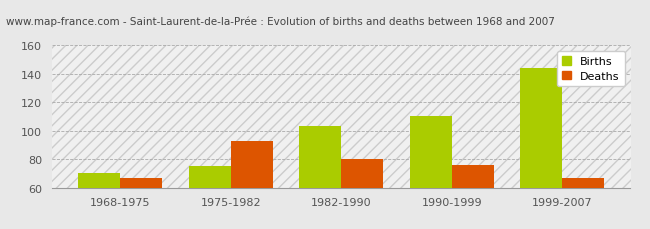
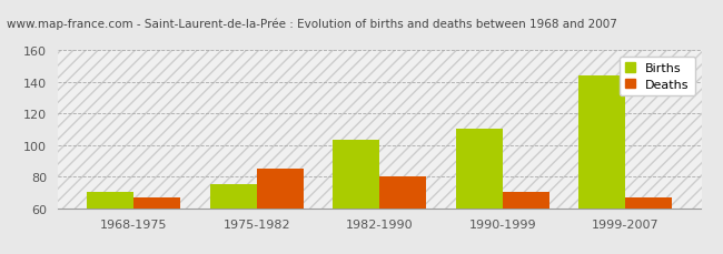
Deaths/1975-1982: 93 -> 85
Deaths/1990-1999: 76 -> 70
